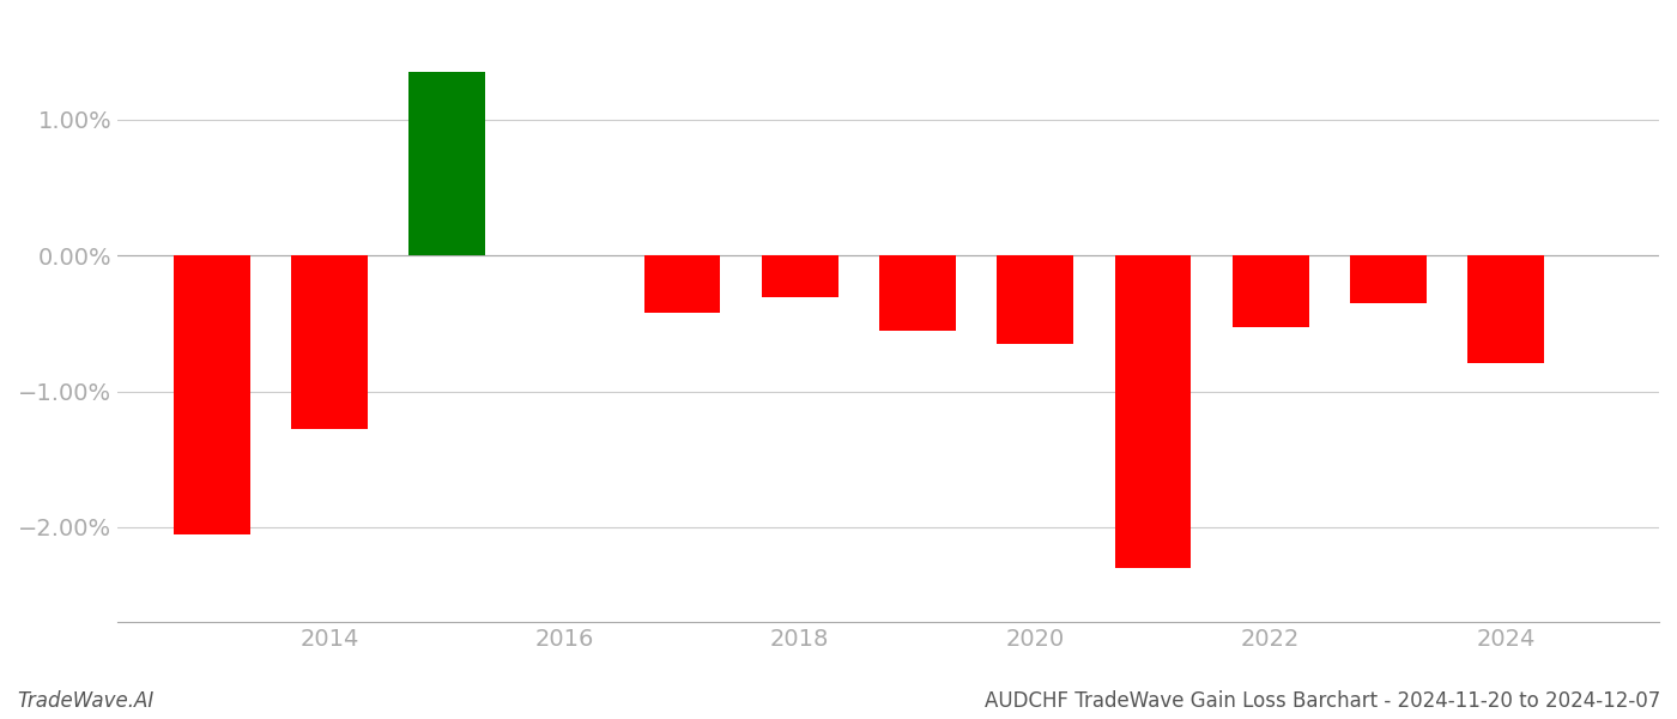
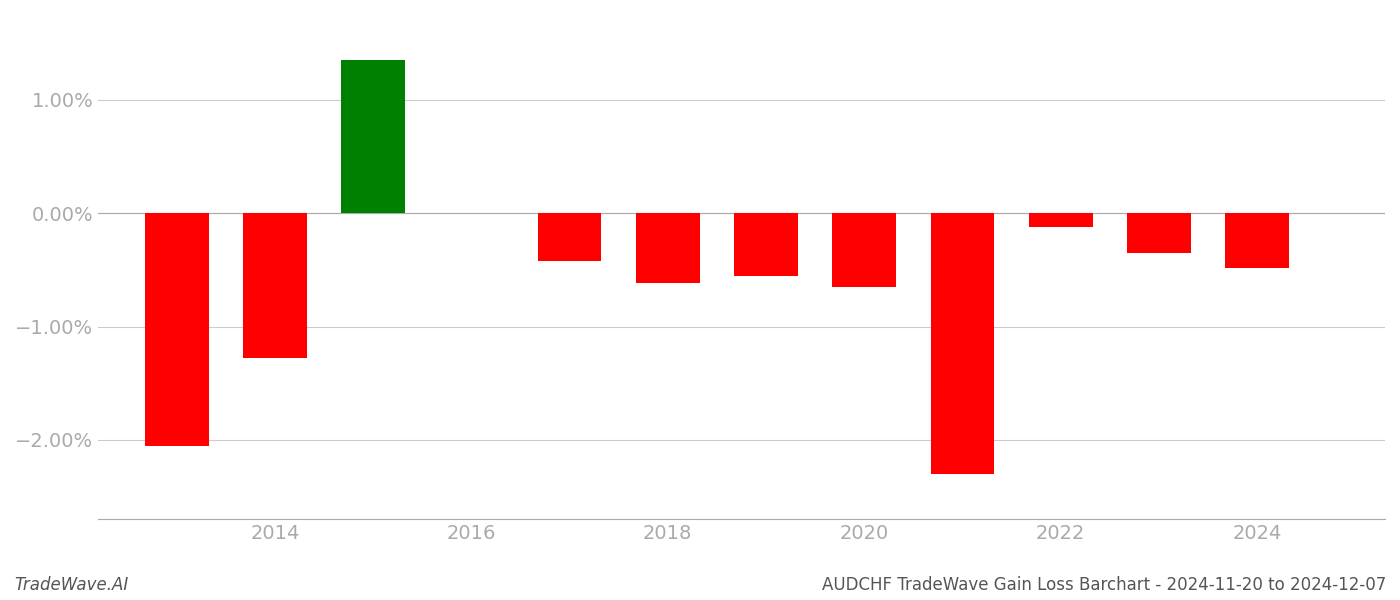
2018: -0.31% -> -0.62%
2022: -0.53% -> -0.12%
2024: -0.79% -> -0.48%
